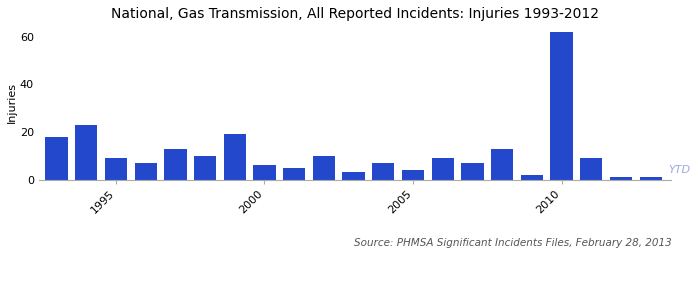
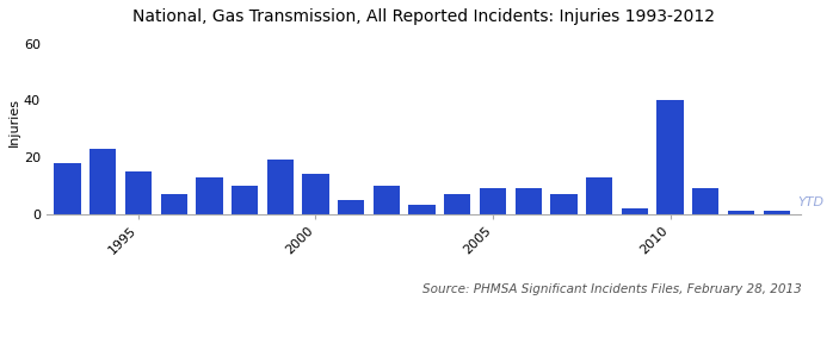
1995: 9 -> 15
2000: 6 -> 14
2005: 4 -> 9
2010: 62 -> 40
